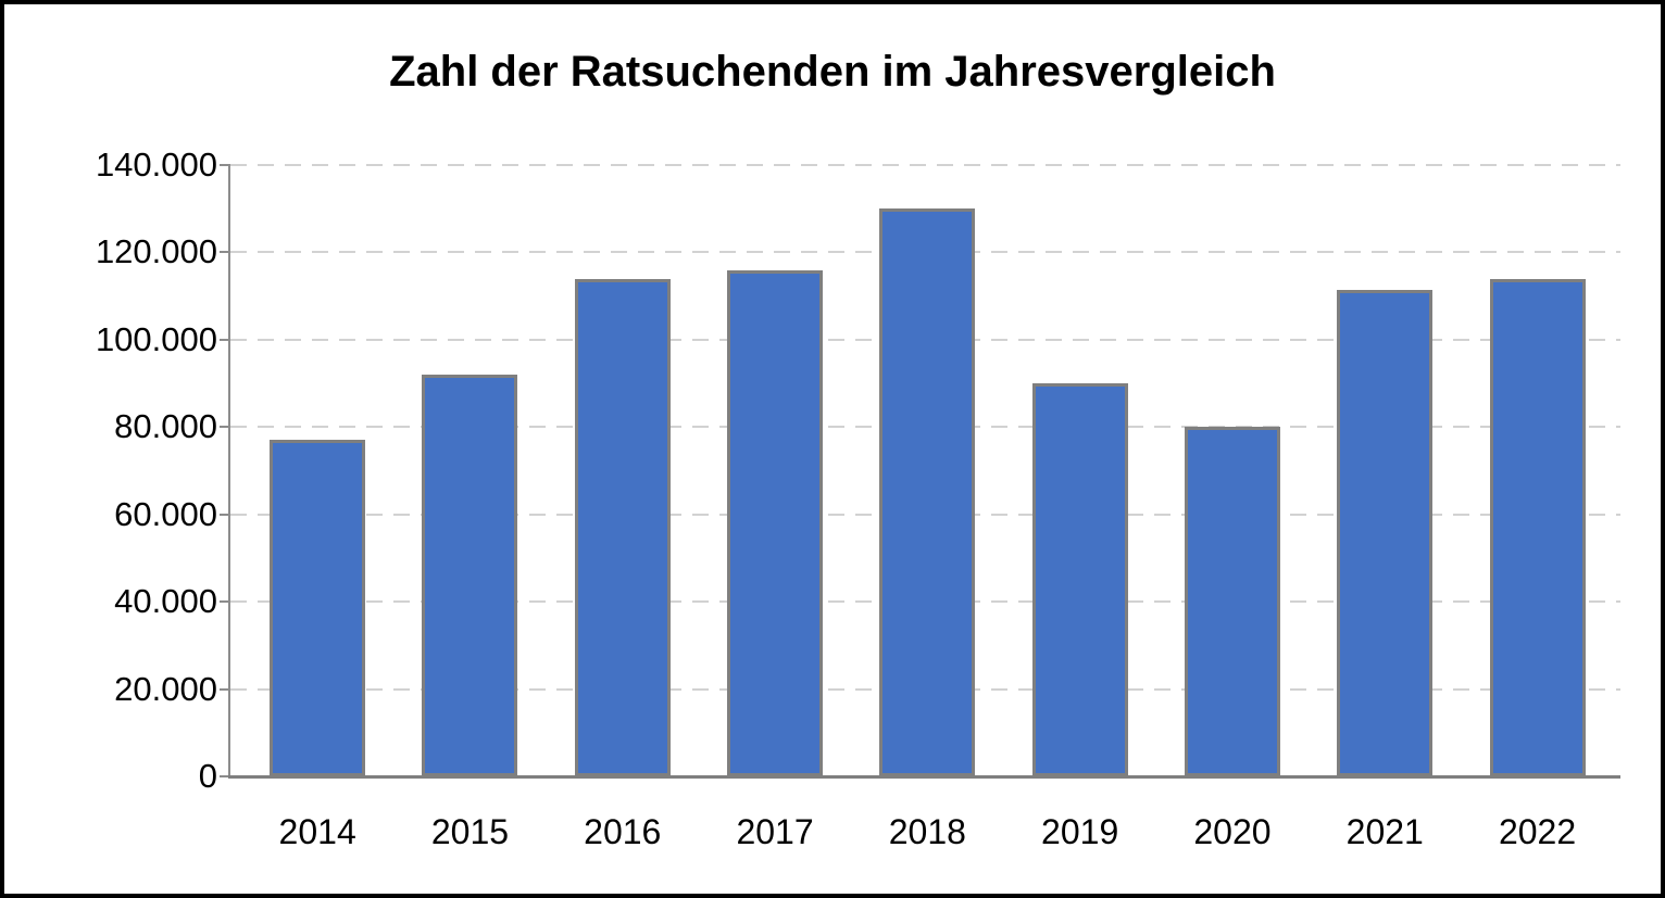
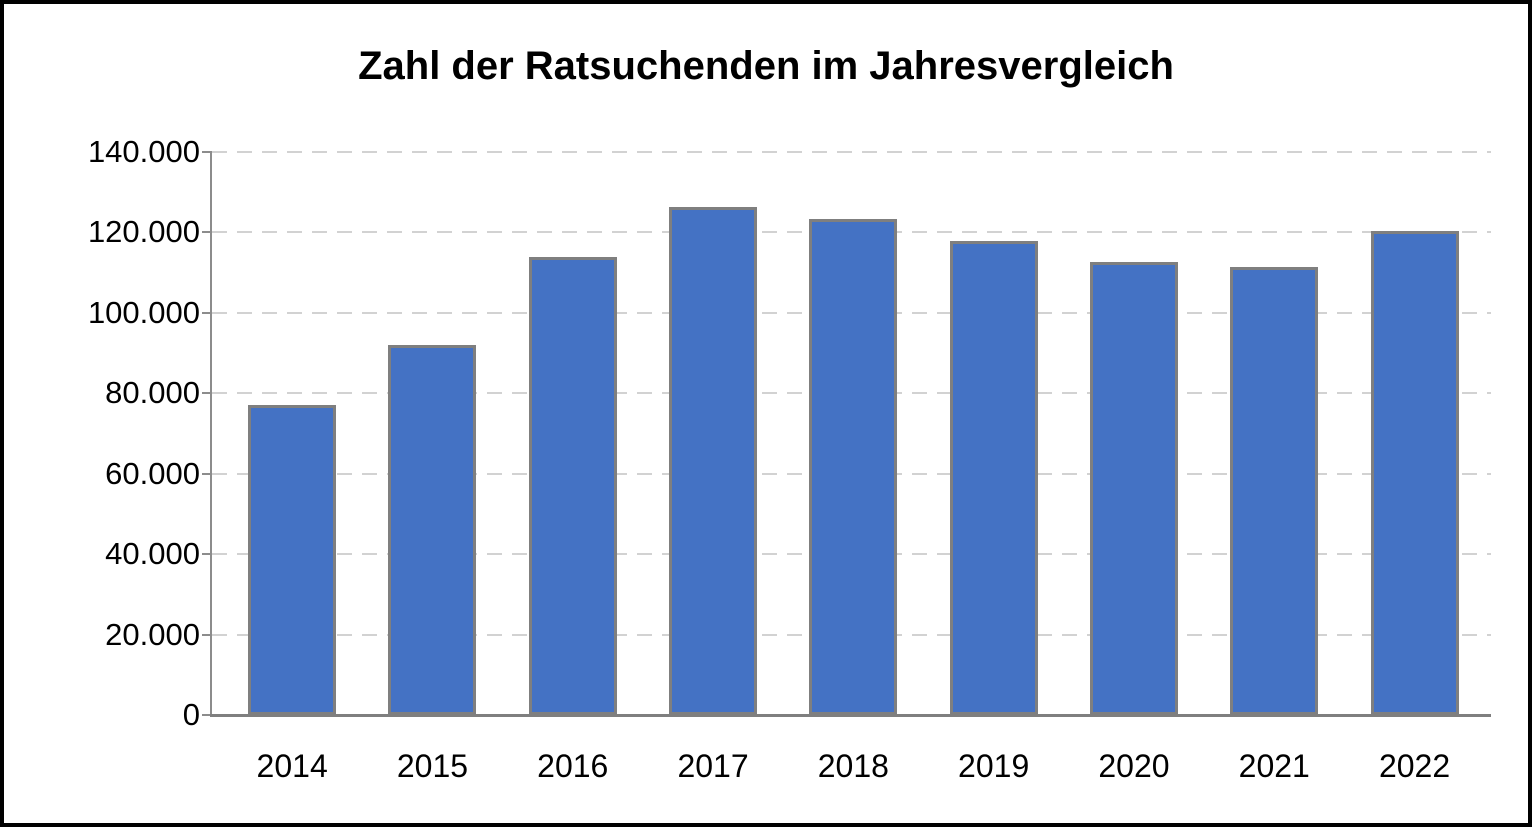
2017: 116000 -> 126000
2018: 130000 -> 123000
2019: 90000 -> 118000
2020: 80000 -> 113000
2022: 114000 -> 120000
